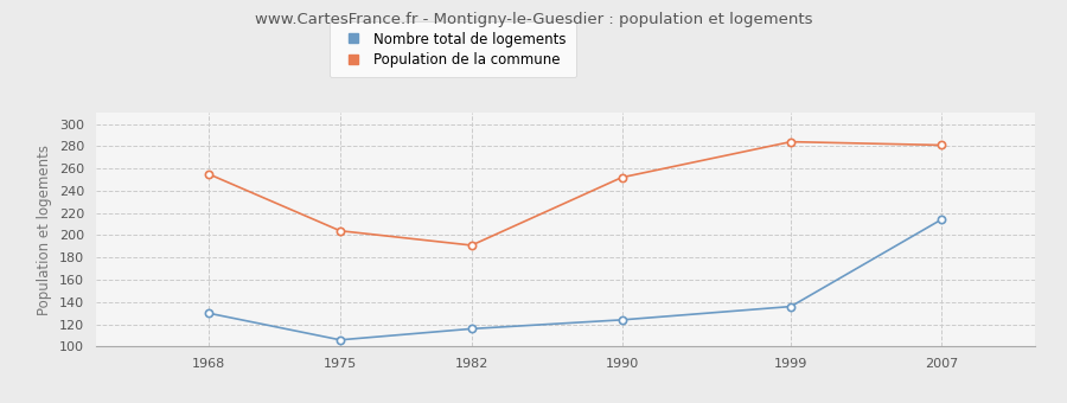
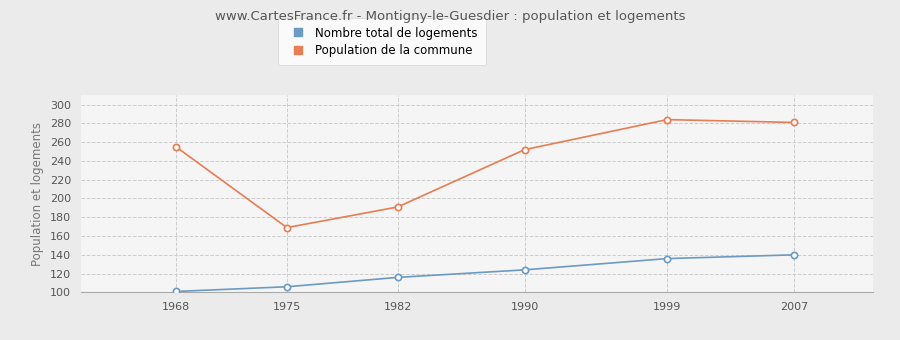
Nombre total de logements/1968: 130 -> 101
Population de la commune/1975: 204 -> 169
Nombre total de logements/2007: 214 -> 140
